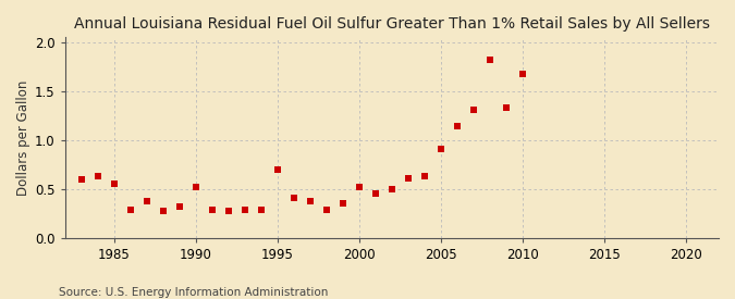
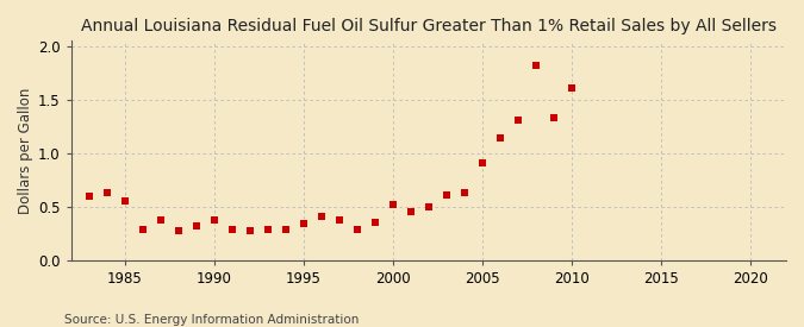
1990: 0.52 -> 0.38
1995: 0.70 -> 0.34
2010: 1.68 -> 1.61
